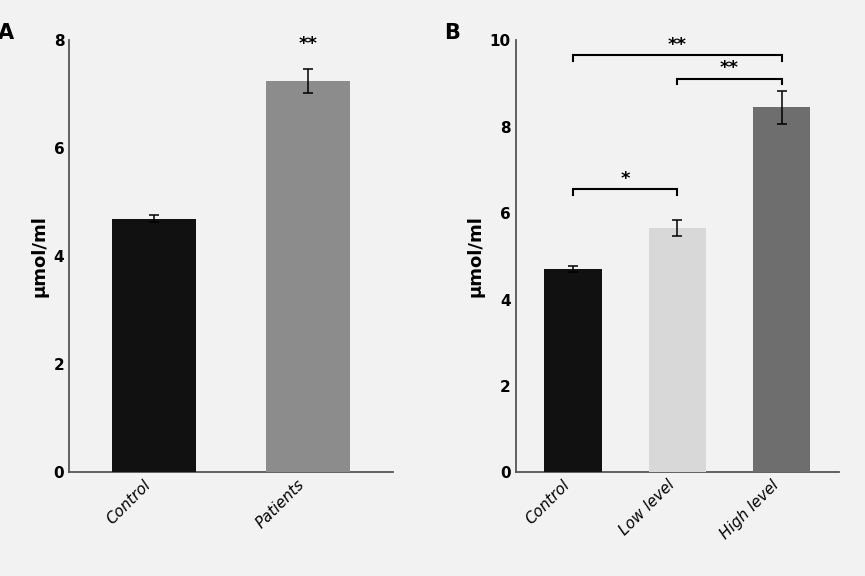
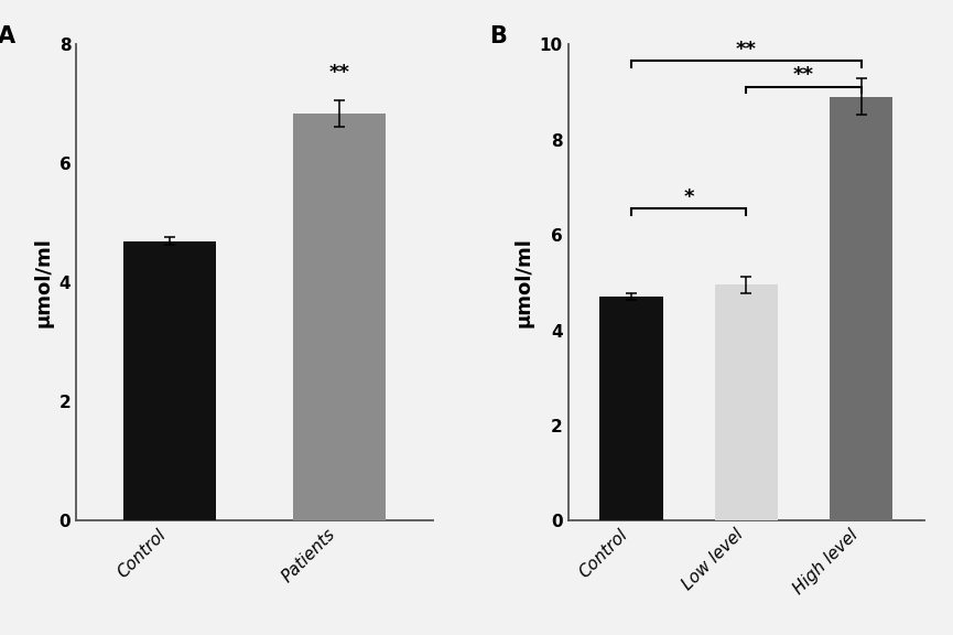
Patients: 7.25 -> 6.84
Low level: 5.65 -> 4.95
High level: 8.45 -> 8.90
